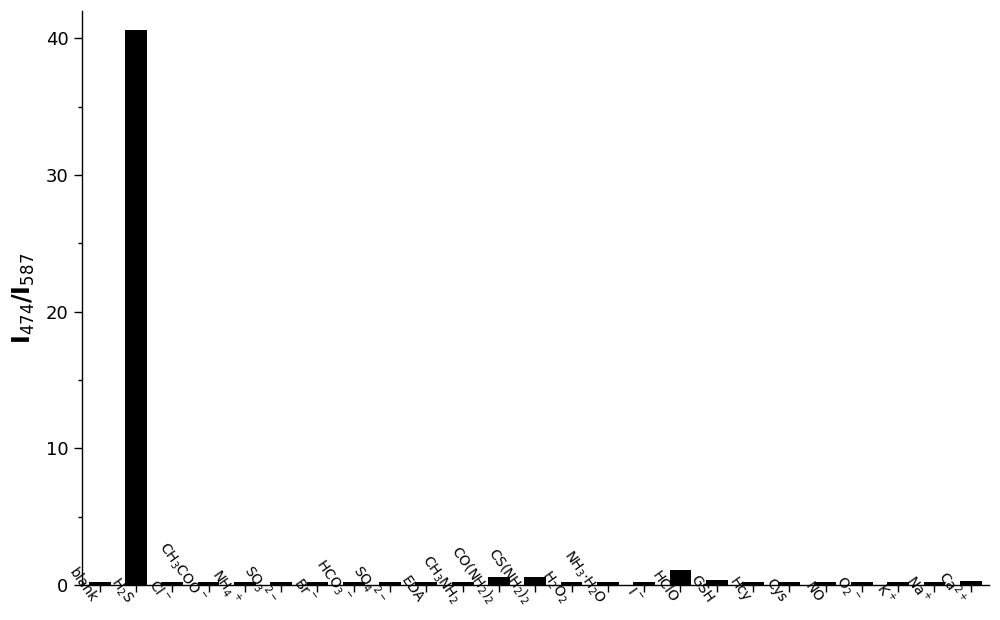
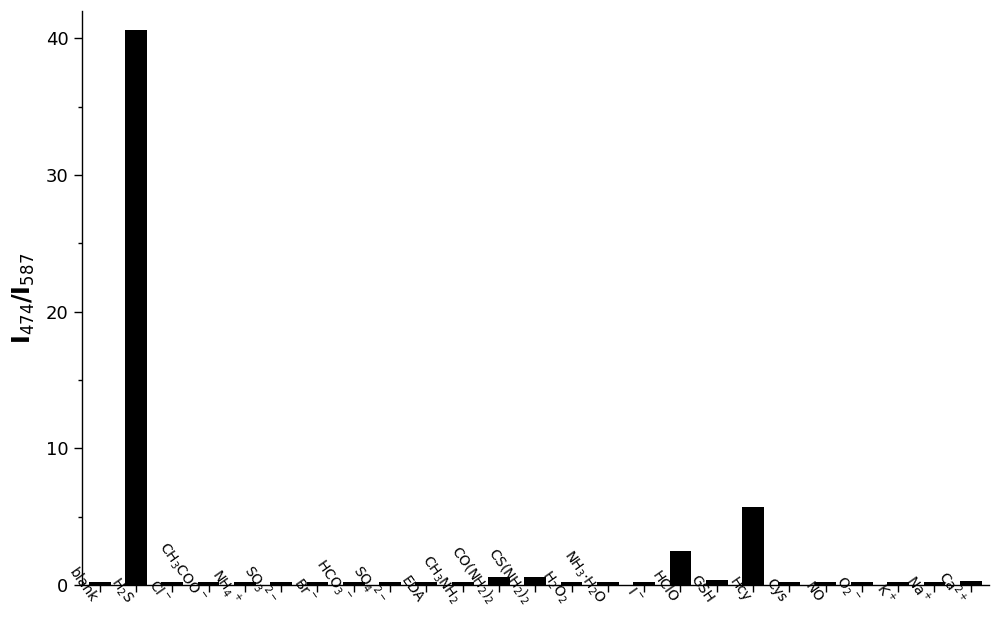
HClO: 1.1 -> 2.5
Hcy: 0.2 -> 5.7
